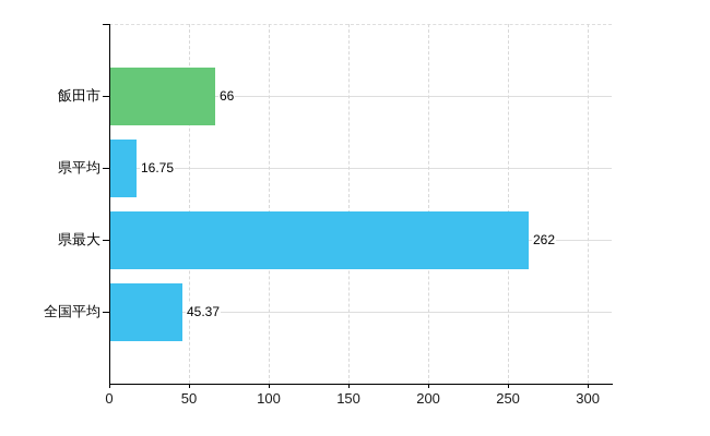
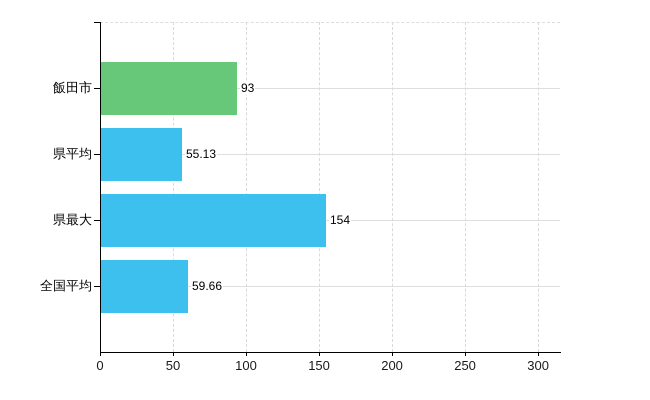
飯田市: 66 -> 93
県平均: 16.75 -> 55.13
県最大: 262 -> 154
全国平均: 45.37 -> 59.66
